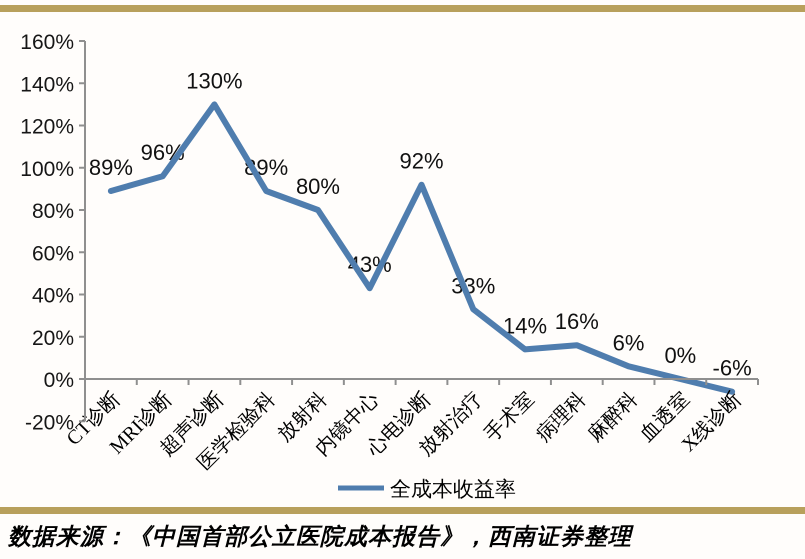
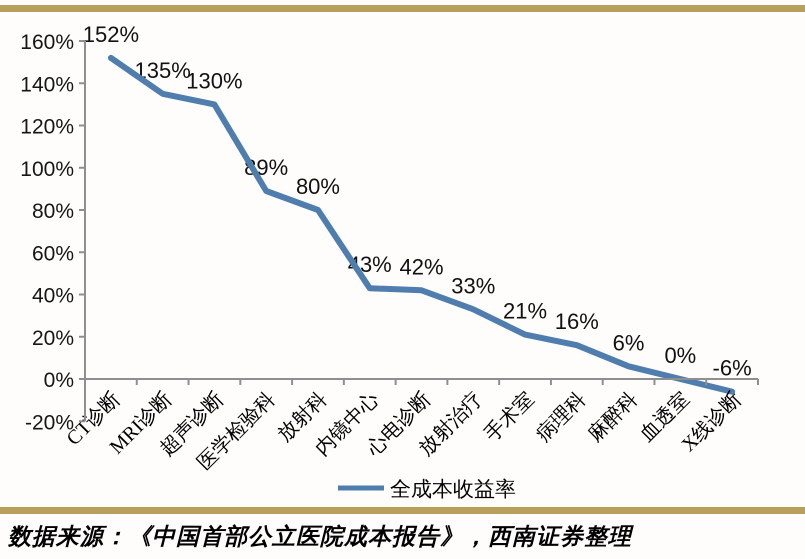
CT诊断: 89% -> 152%
MRI诊断: 96% -> 135%
心电诊断: 92% -> 42%
手术室: 14% -> 21%
